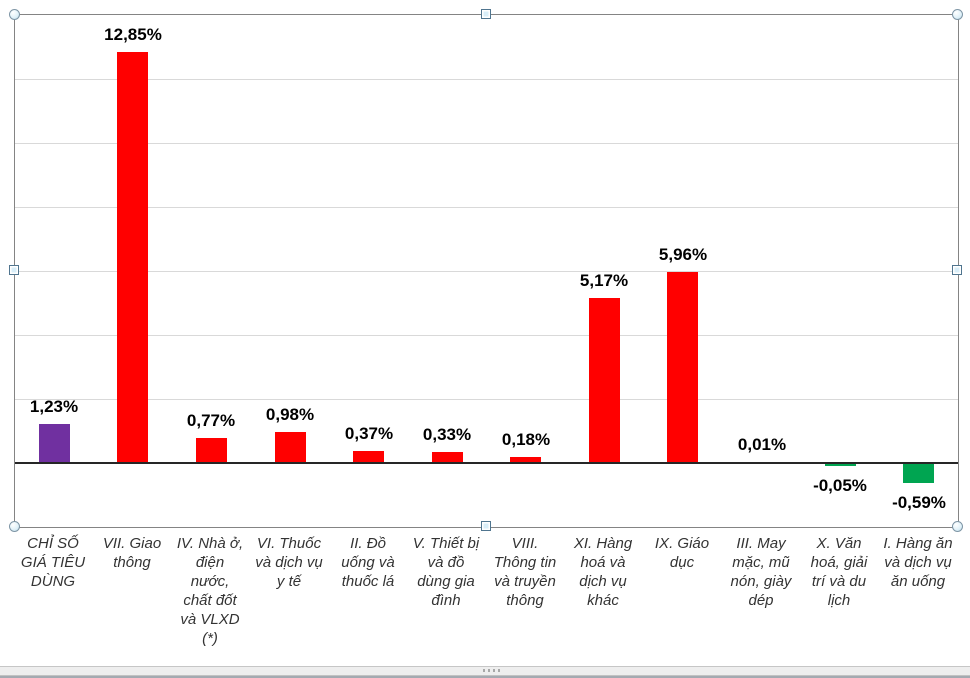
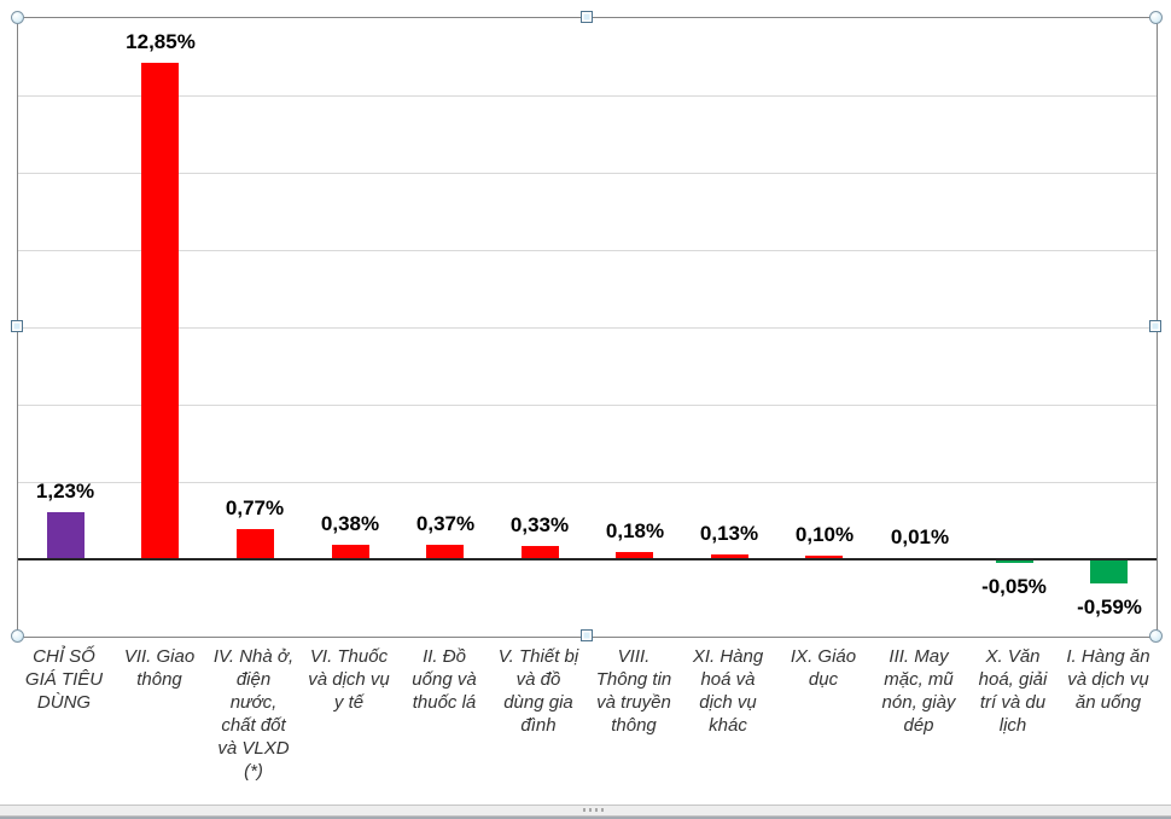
VI. Thuốc và dịch vụ y tế: 0,98% -> 0,38%
XI. Hàng hoá và dịch vụ khác: 5,17% -> 0,13%
IX. Giáo dục: 5,96% -> 0,10%
